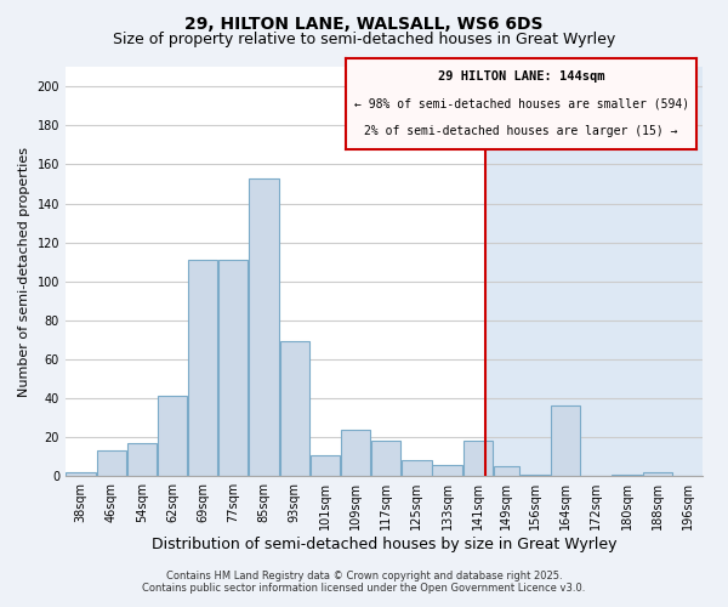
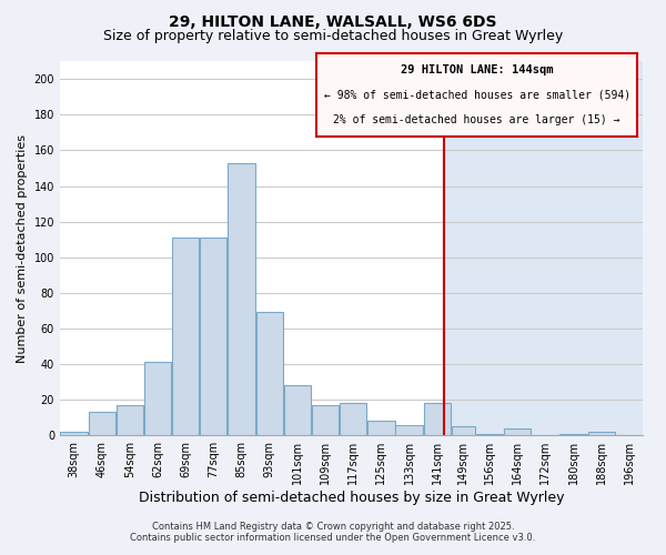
101sqm: 11 -> 28
109sqm: 24 -> 17
164sqm: 36 -> 4
